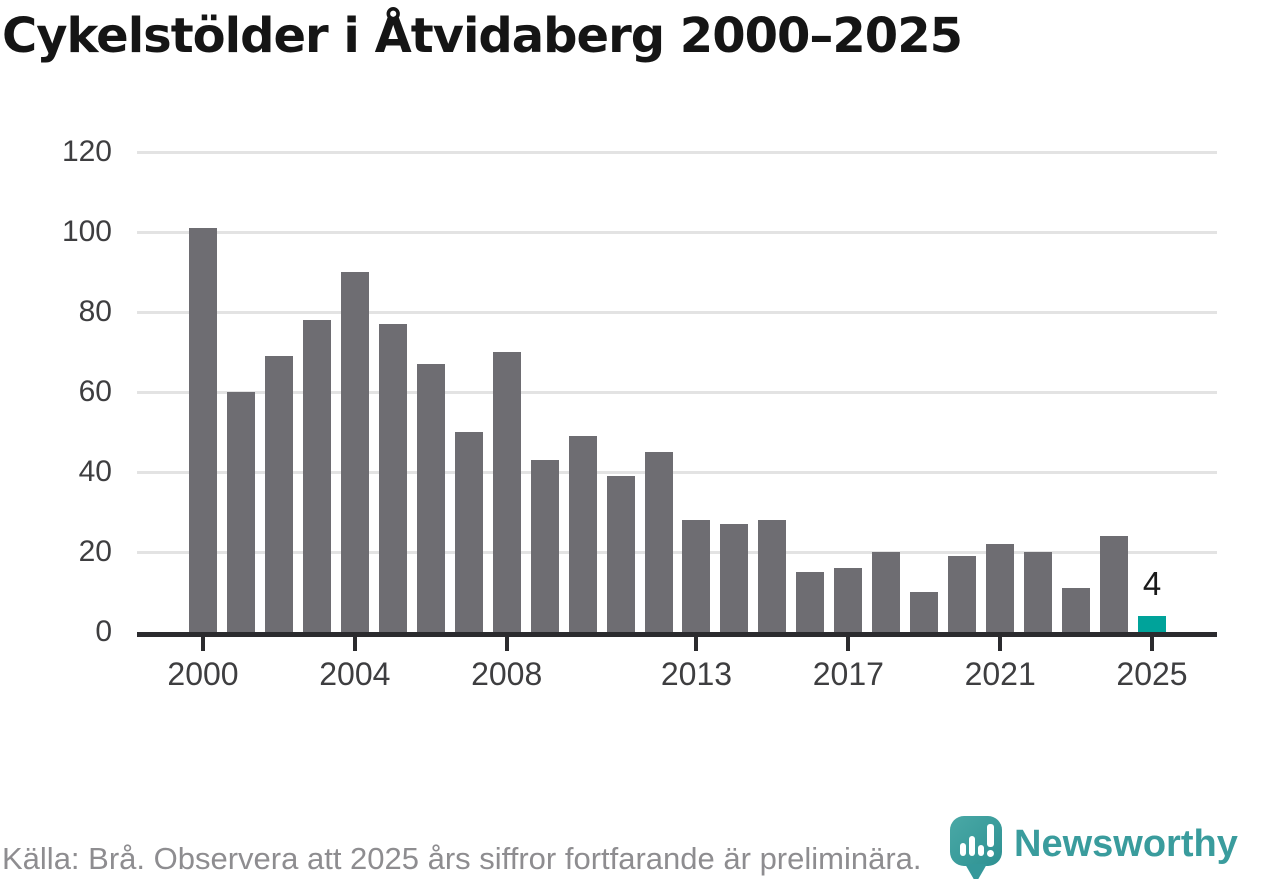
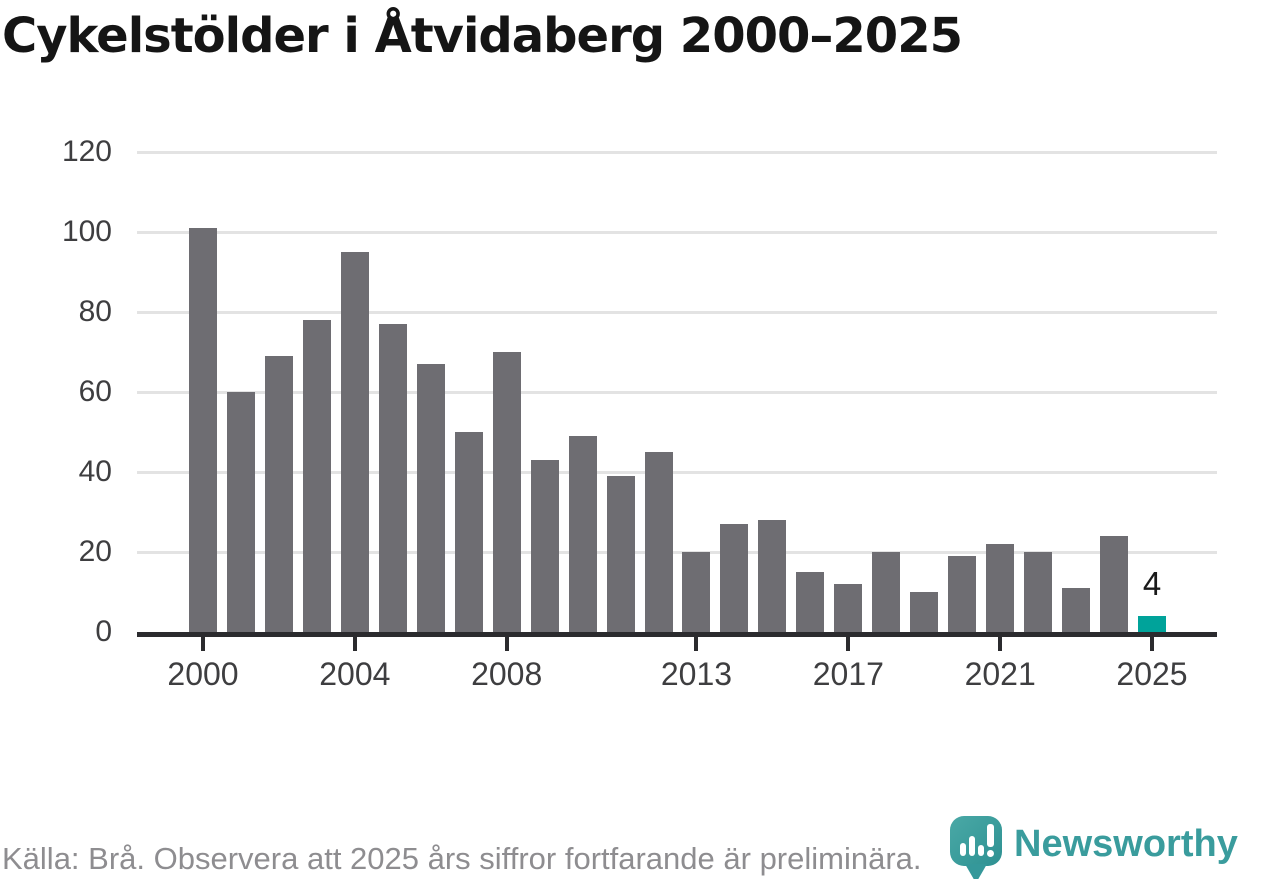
2004: 90 -> 95
2013: 28 -> 20
2017: 16 -> 12
